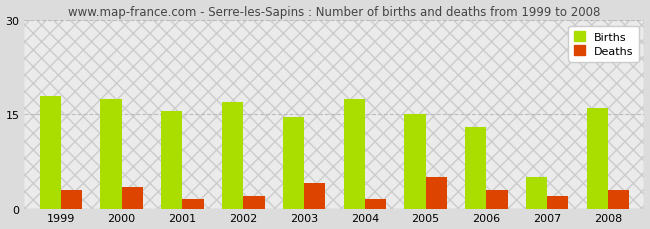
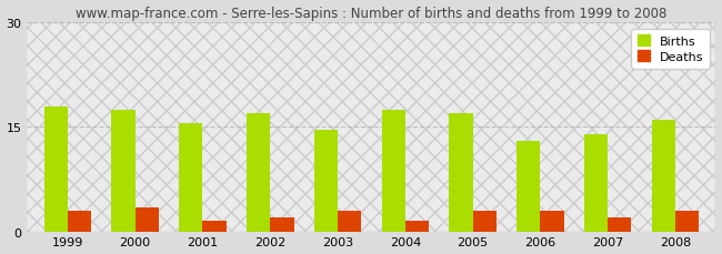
Deaths/2003: 4.0 -> 3.0
Births/2005: 15.0 -> 17.0
Deaths/2005: 5.0 -> 3.0
Births/2007: 5.0 -> 14.0
